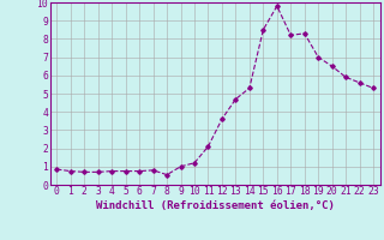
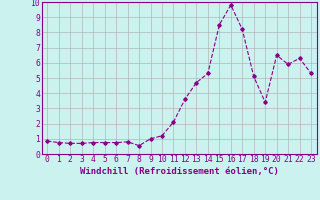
18: 8.3 -> 5.1
19: 7.0 -> 3.4
22: 5.6 -> 6.3
